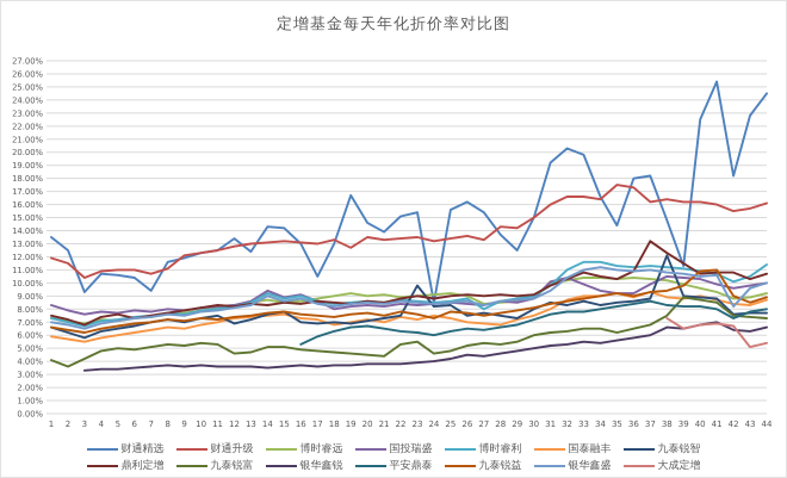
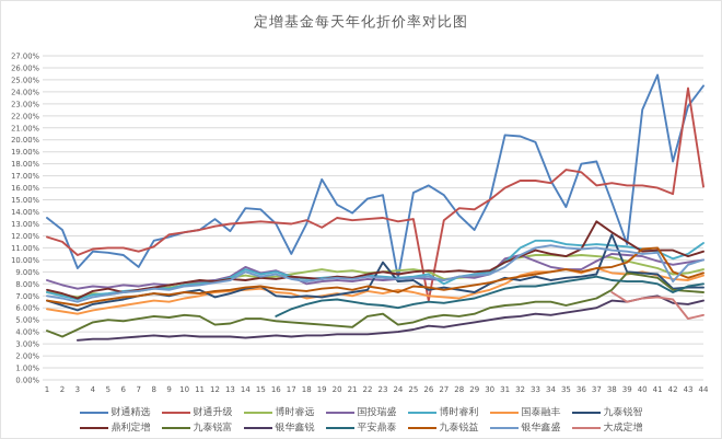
财通升级/26: 13.6% -> 6.6%
财通精选/31: 19.2% -> 20.4%
财通升级/43: 15.7% -> 24.3%
